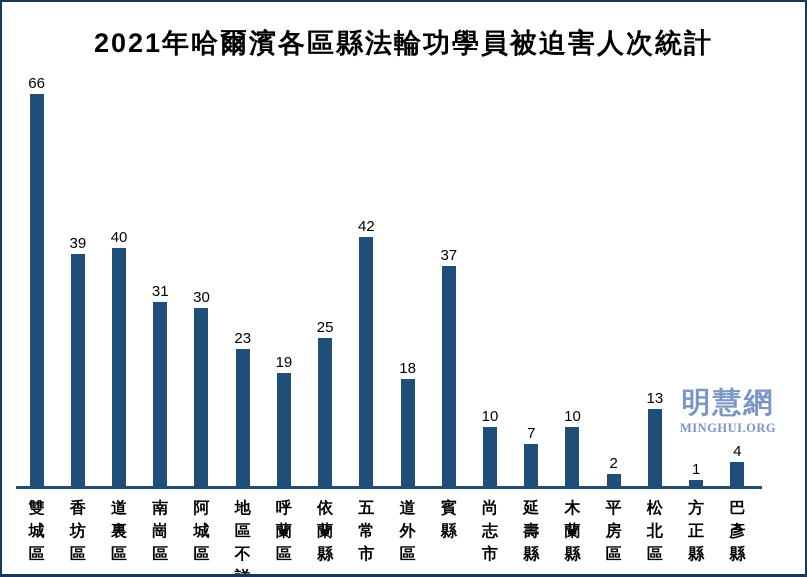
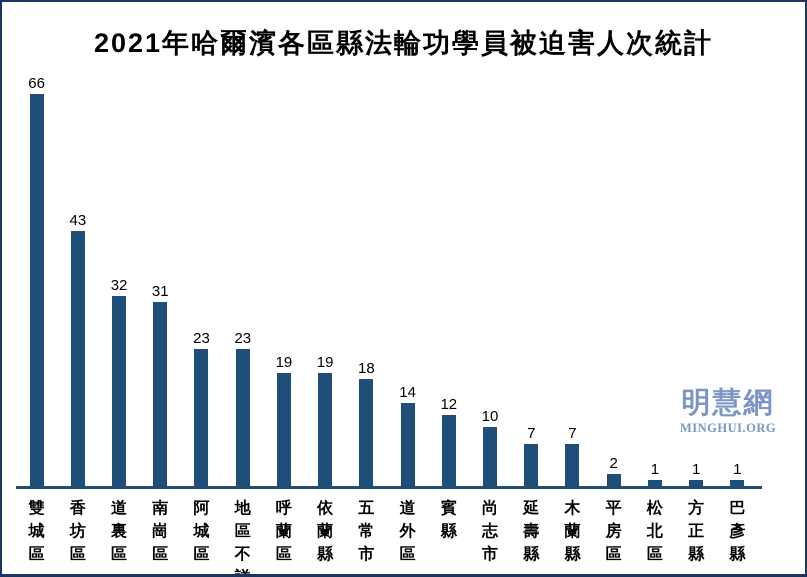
香坊區: 39 -> 43
道裏區: 40 -> 32
阿城區: 30 -> 23
依蘭縣: 25 -> 19
五常市: 42 -> 18
道外區: 18 -> 14
賓縣: 37 -> 12
木蘭縣: 10 -> 7
松北區: 13 -> 1
巴彥縣: 4 -> 1
